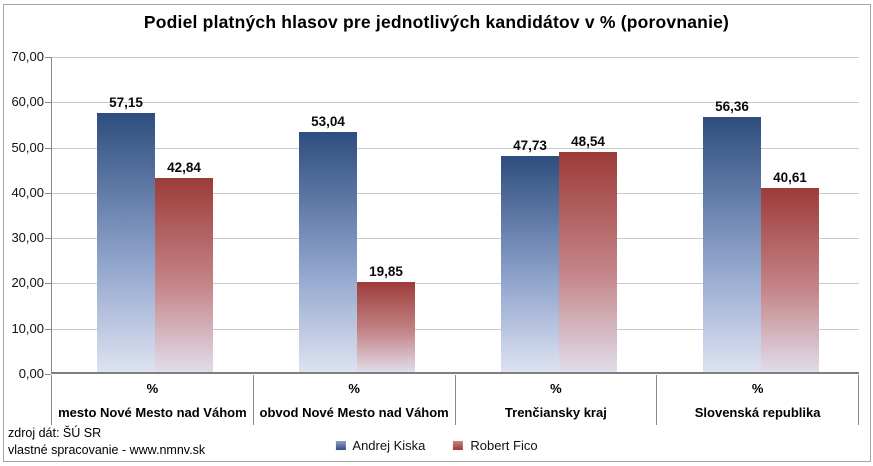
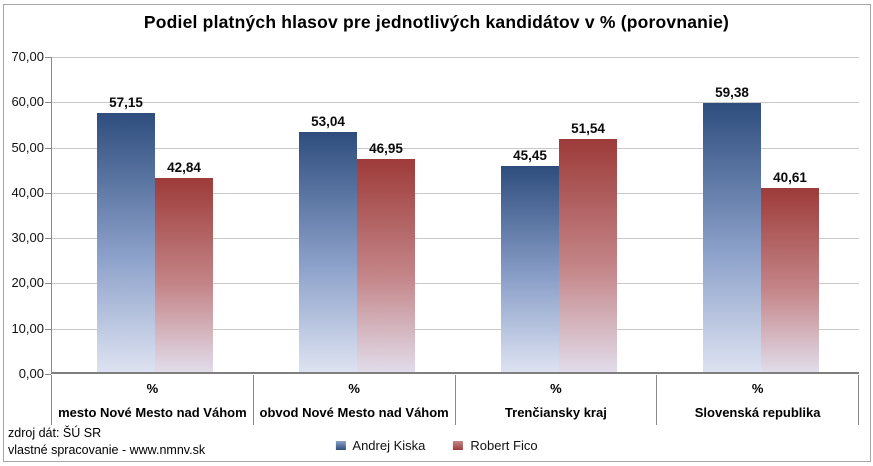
Robert Fico/obvod Nové Mesto nad Váhom: 19,85 -> 46,95
Andrej Kiska/Trenčiansky kraj: 47,73 -> 45,45
Robert Fico/Trenčiansky kraj: 48,54 -> 51,54
Andrej Kiska/Slovenská republika: 56,36 -> 59,38
